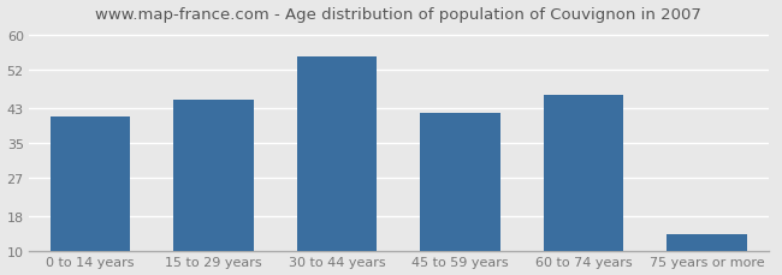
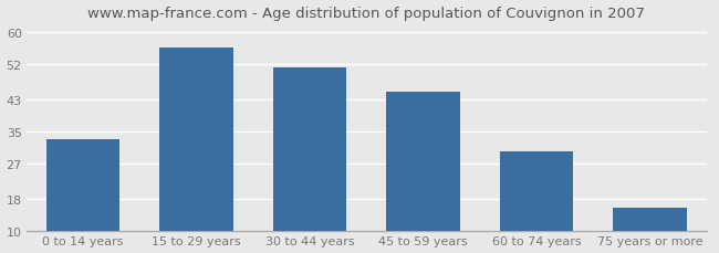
0 to 14 years: 41 -> 33
15 to 29 years: 45 -> 56
30 to 44 years: 55 -> 51
45 to 59 years: 42 -> 45
60 to 74 years: 46 -> 30
75 years or more: 14 -> 16
